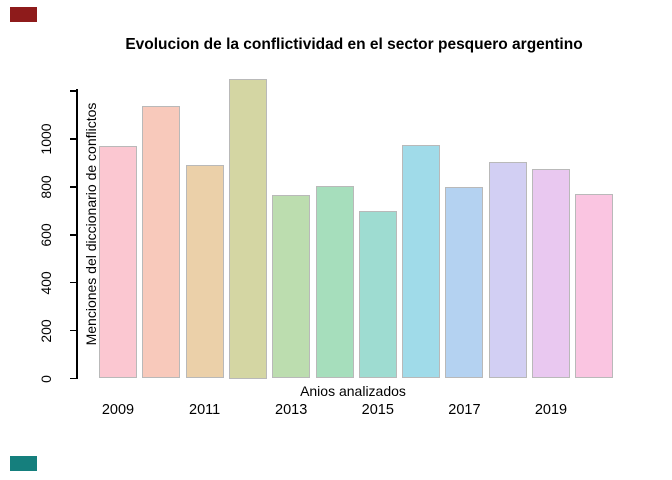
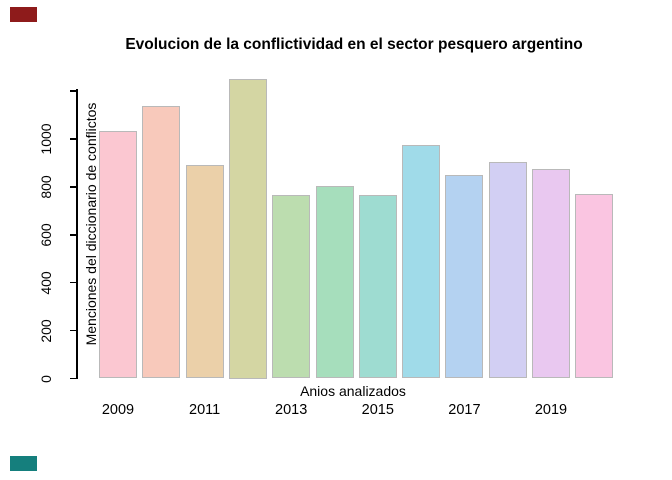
2009: 970 -> 1040
2015: 700 -> 770
2017: 800 -> 850
